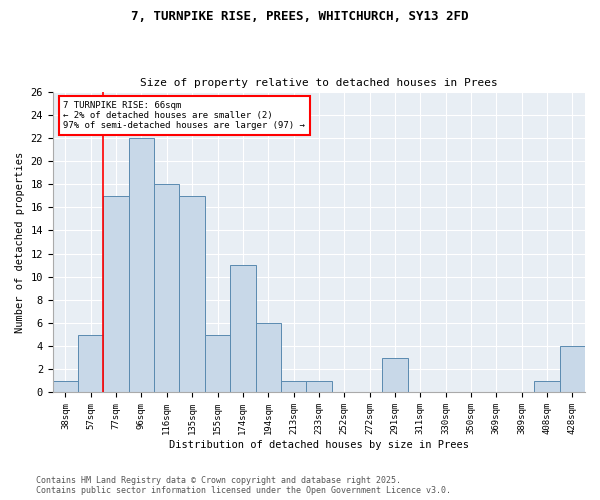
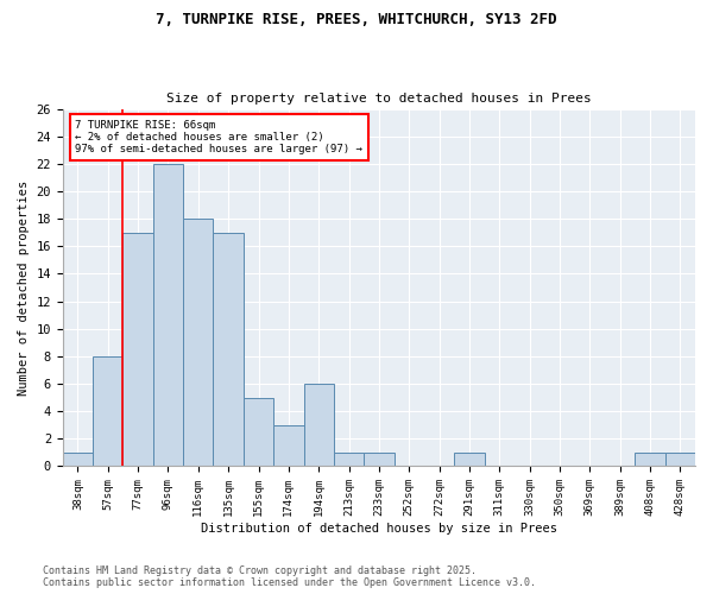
57sqm: 5 -> 8
174sqm: 11 -> 3
291sqm: 3 -> 1
428sqm: 4 -> 1
